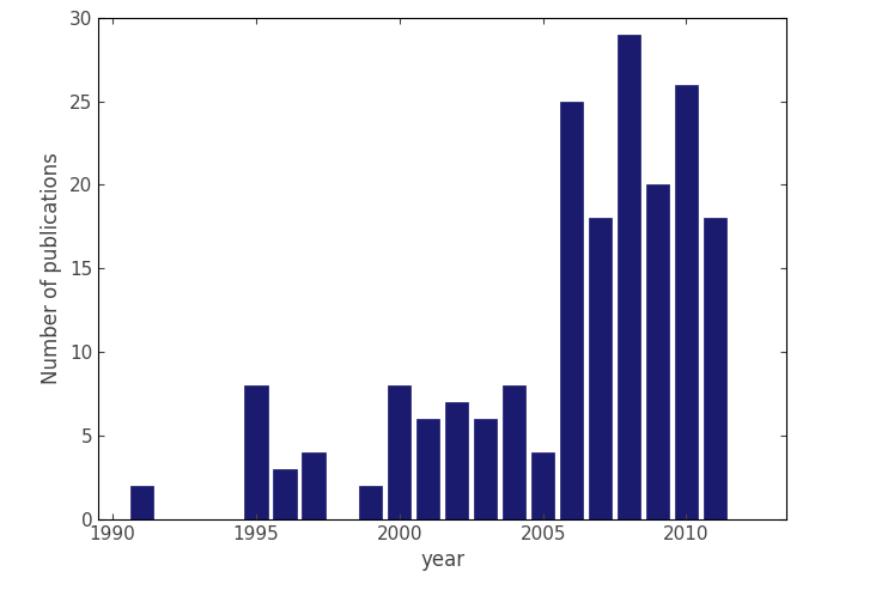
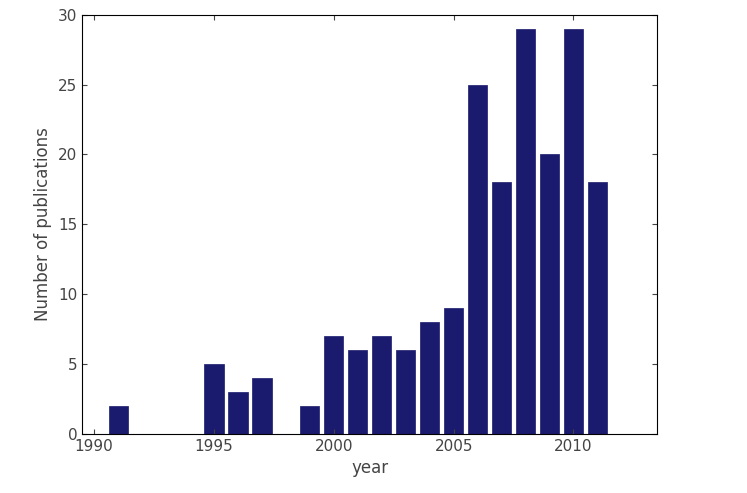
1995: 8 -> 5
2000: 8 -> 7
2005: 4 -> 9
2010: 26 -> 29
